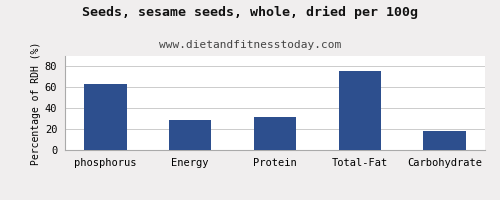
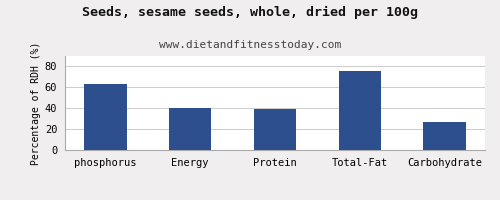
Energy: 29 -> 40
Protein: 32 -> 39
Carbohydrate: 18 -> 27
